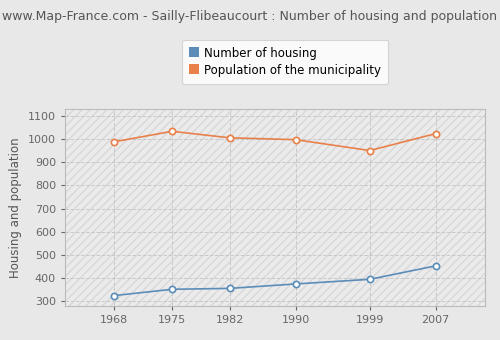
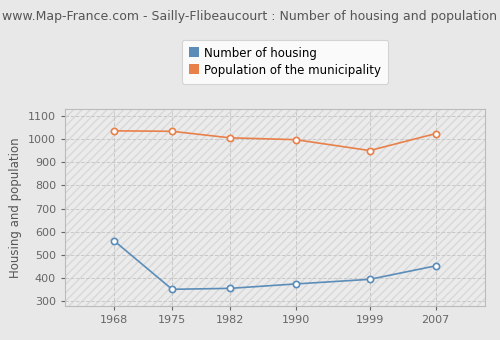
Number of housing/1968: 325 -> 560
Population of the municipality/1968: 988 -> 1035
